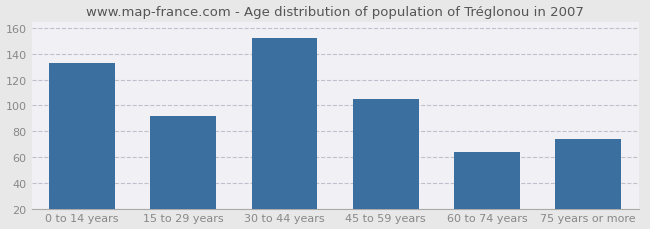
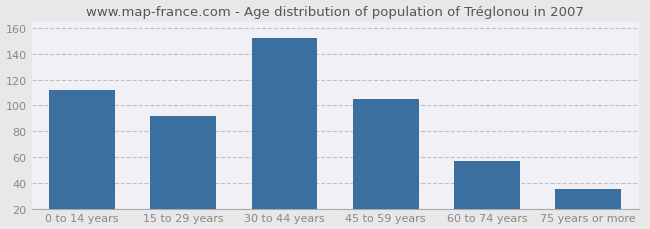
0 to 14 years: 133 -> 112
60 to 74 years: 64 -> 57
75 years or more: 74 -> 35
